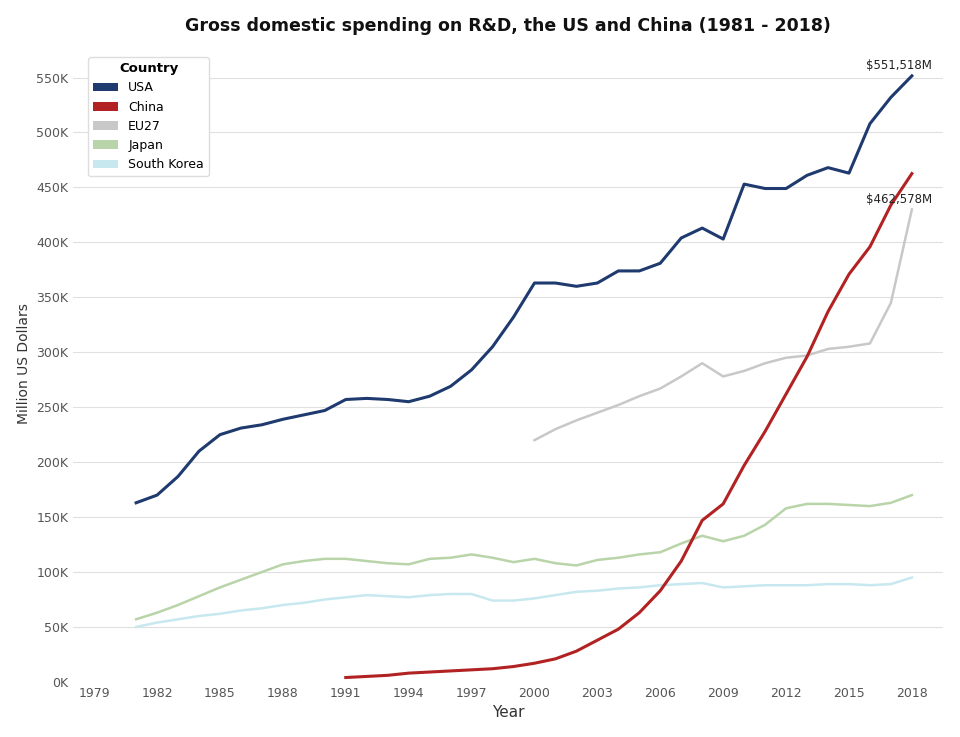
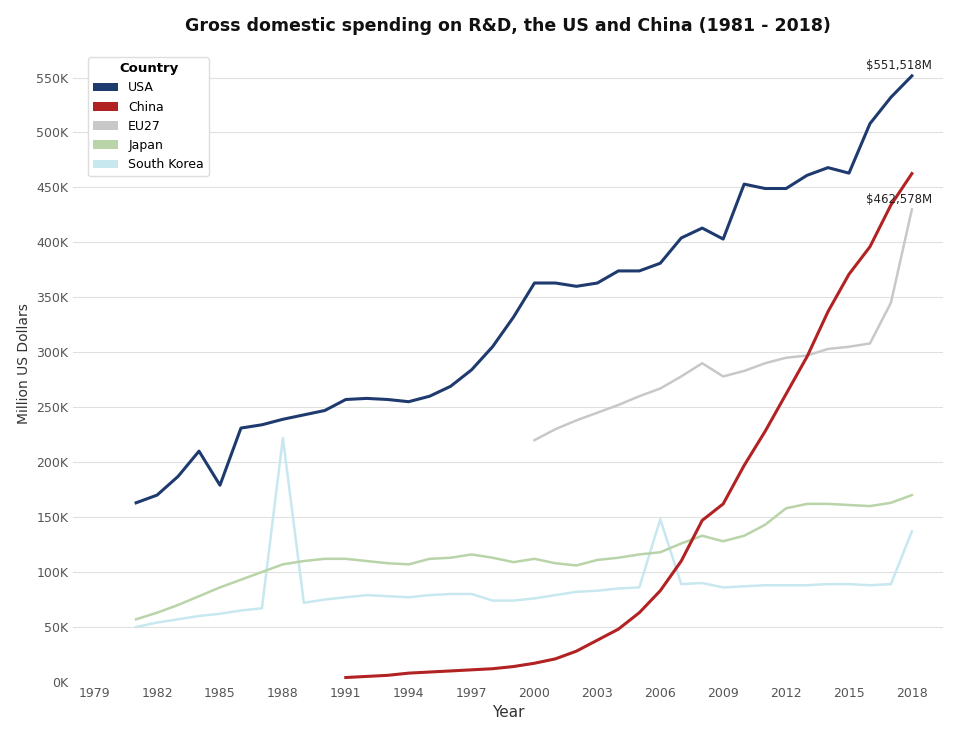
USA/1985: 225K -> 179K
South Korea/1988: 70K -> 222K
South Korea/2006: 88K -> 148K
South Korea/2018: 95K -> 137K
